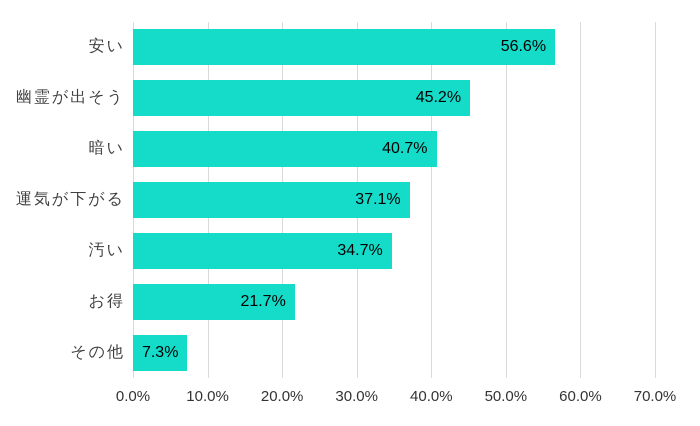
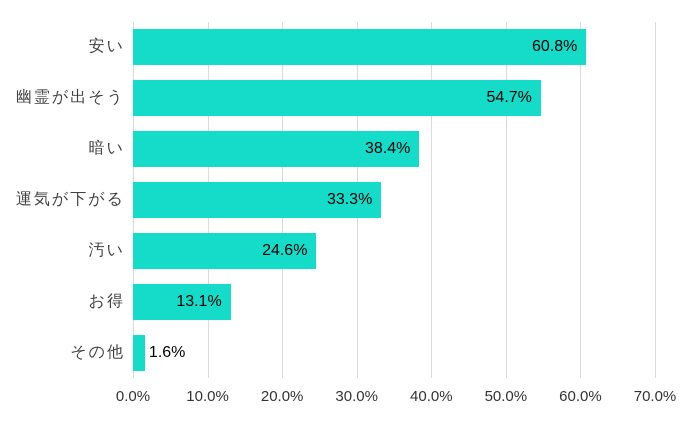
安い: 56.6% -> 60.8%
幽霊が出そう: 45.2% -> 54.7%
暗い: 40.7% -> 38.4%
運気が下がる: 37.1% -> 33.3%
汚い: 34.7% -> 24.6%
お得: 21.7% -> 13.1%
その他: 7.3% -> 1.6%
